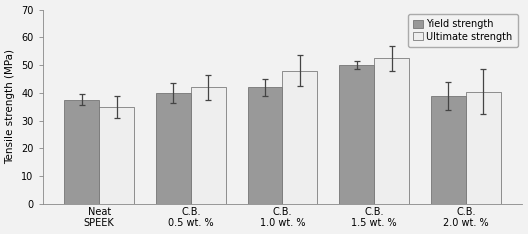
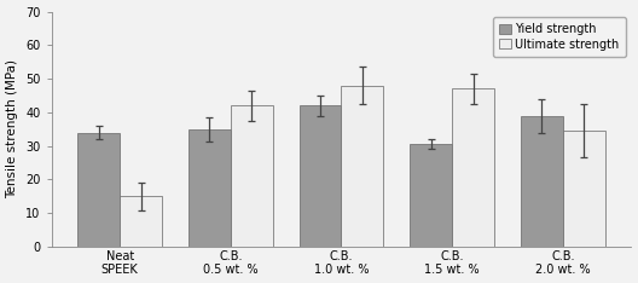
Yield strength/Neat SPEEK: 37.5 -> 34.0
Ultimate strength/Neat SPEEK: 35.0 -> 15.0
Yield strength/C.B. 0.5 wt. %: 40.0 -> 35.0
Yield strength/C.B. 1.5 wt. %: 50.0 -> 30.5
Ultimate strength/C.B. 1.5 wt. %: 52.5 -> 47.0
Ultimate strength/C.B. 2.0 wt. %: 40.5 -> 34.5
